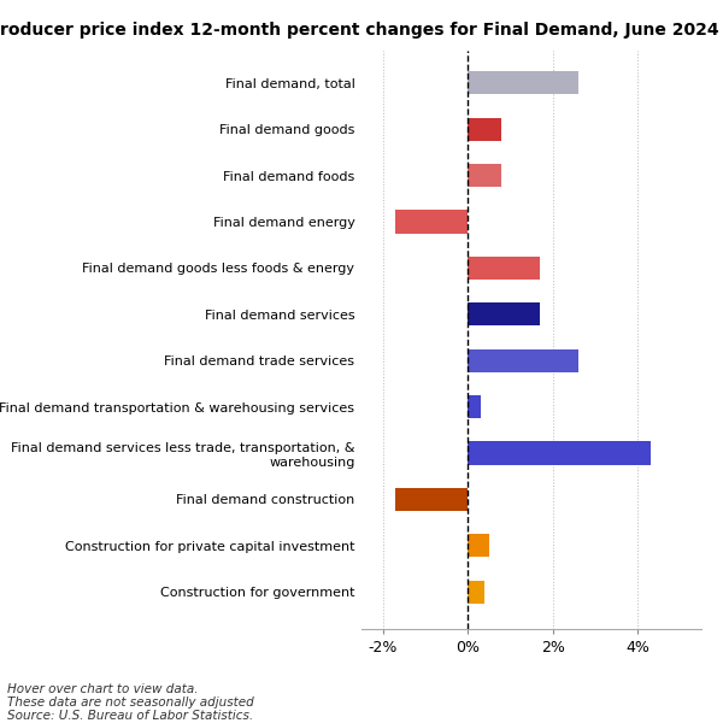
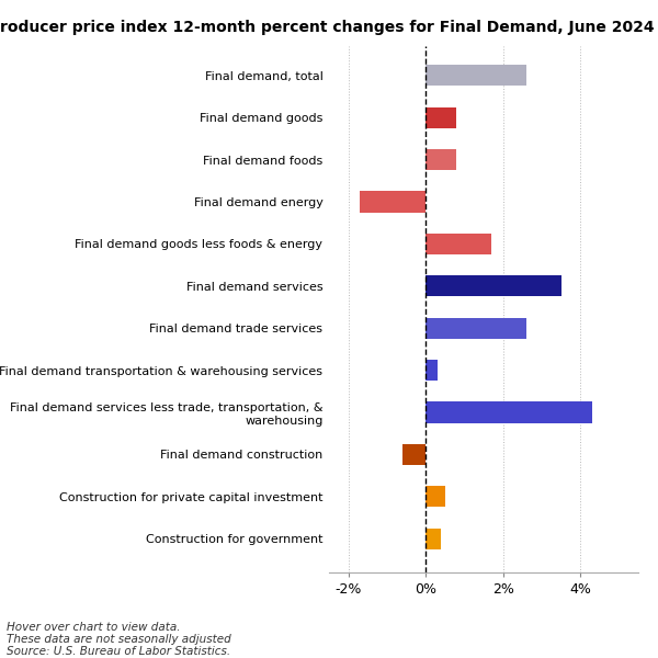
Final demand services: 1.7% -> 3.5%
Final demand construction: -1.7% -> -0.6%
